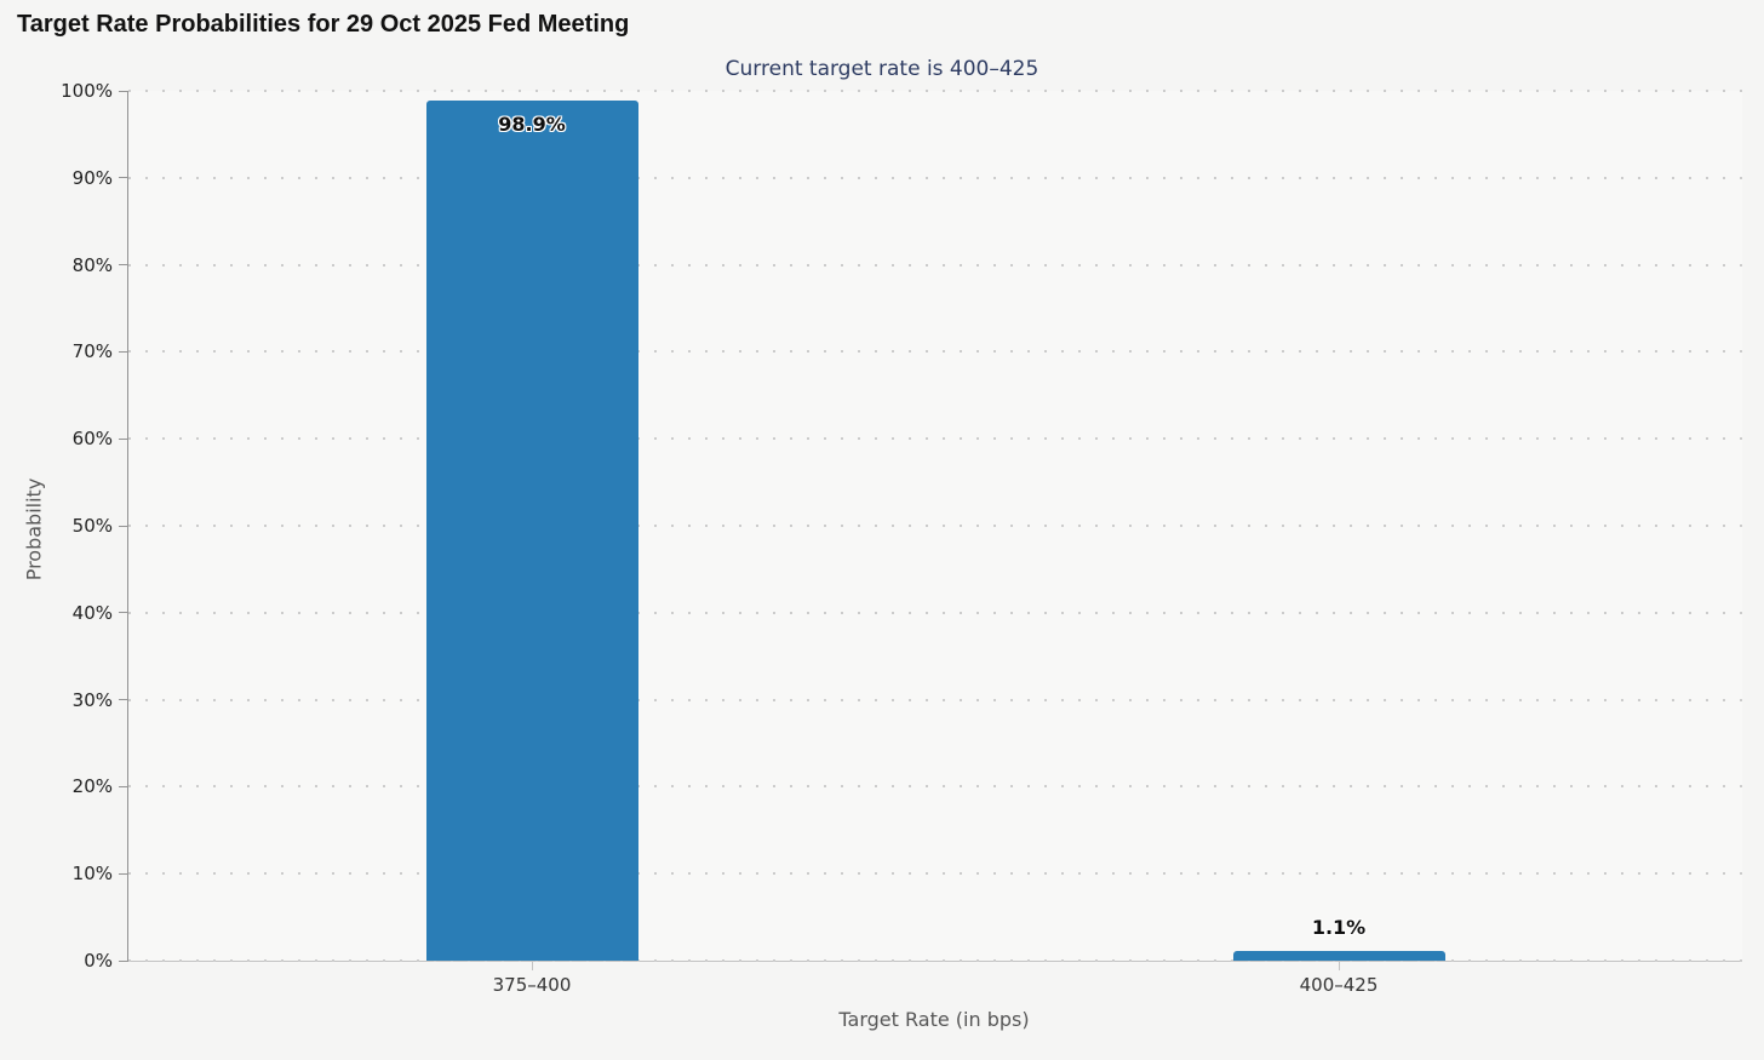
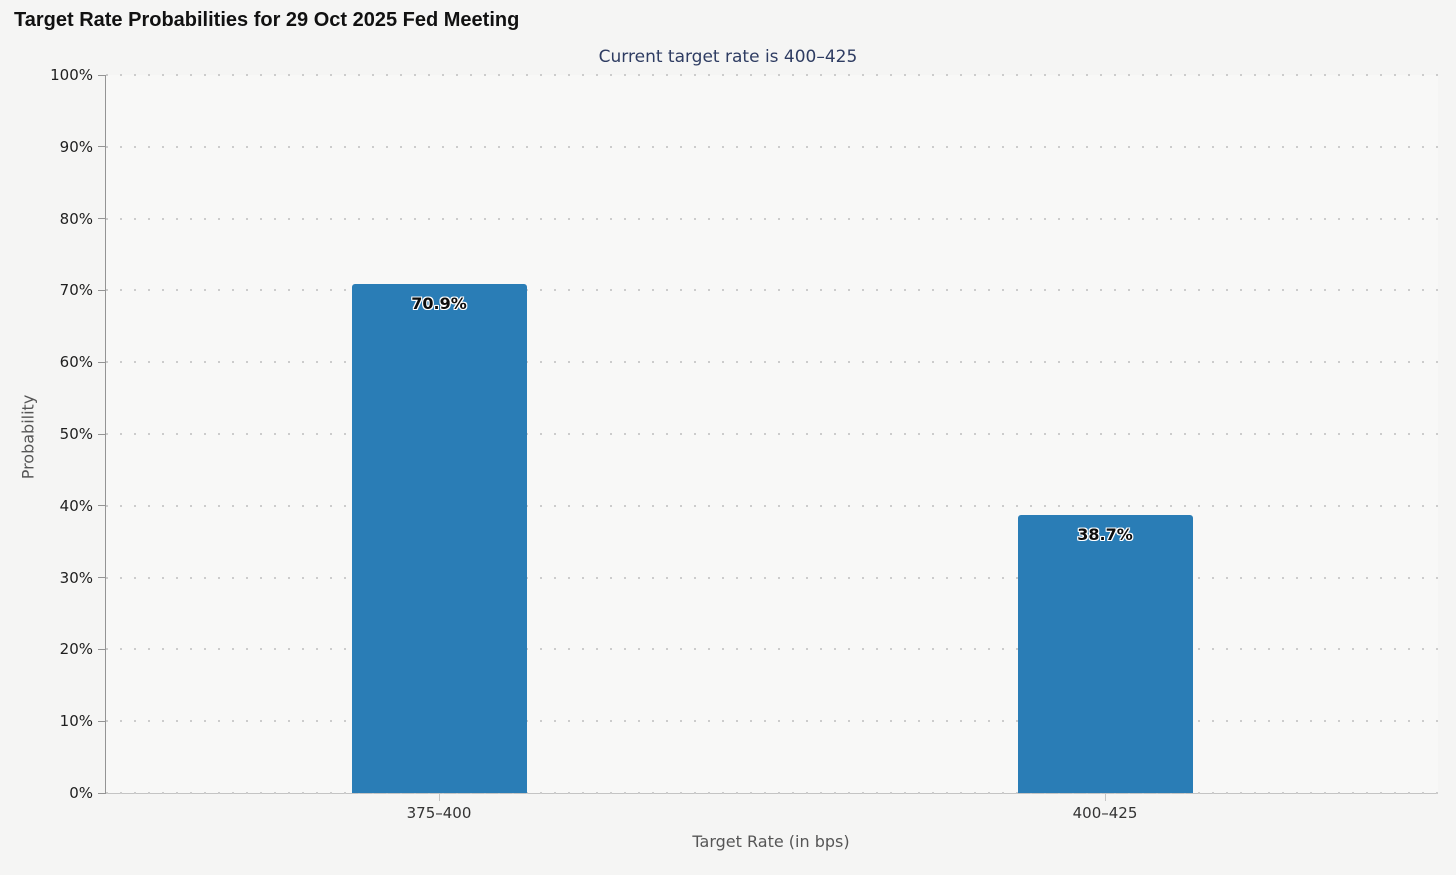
375–400: 98.9% -> 70.9%
400–425: 1.1% -> 38.7%
